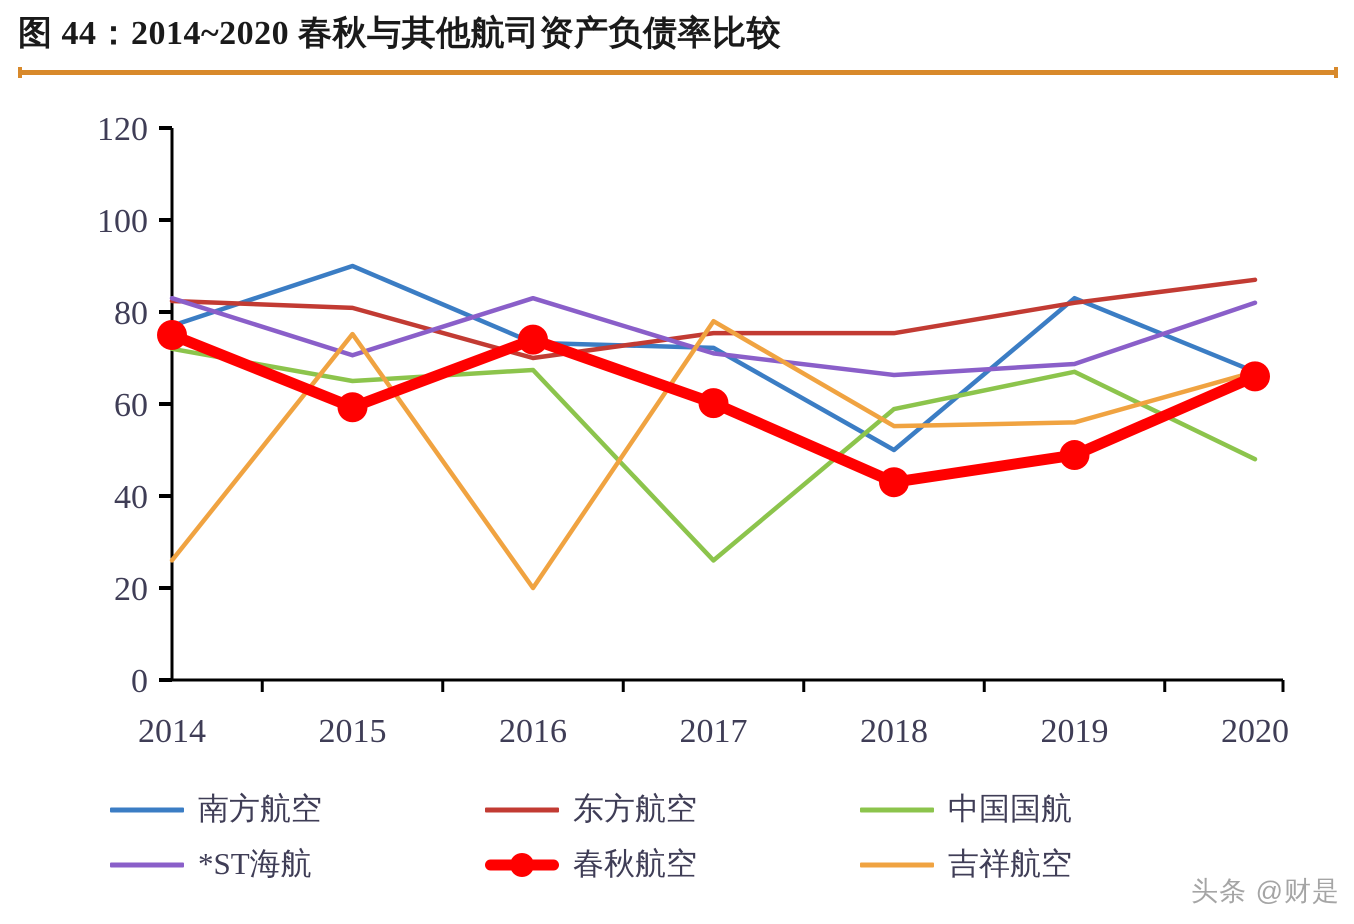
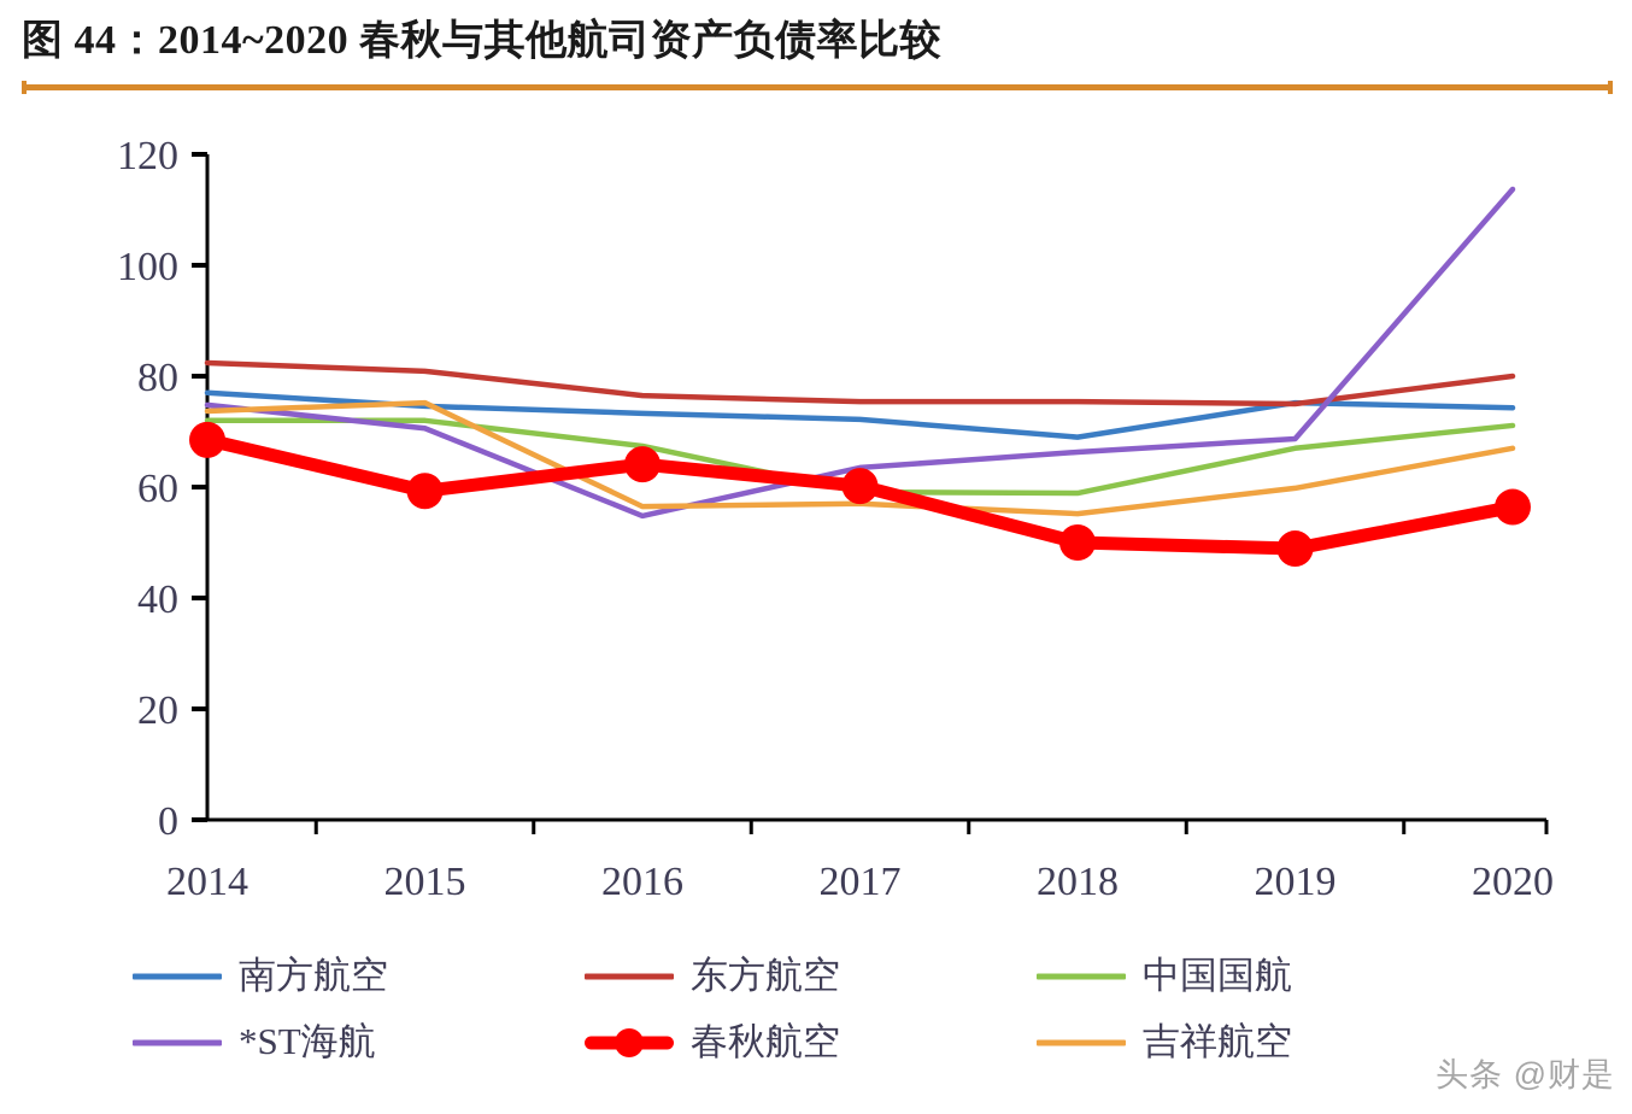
*ST海航/2014: 83 -> 75
春秋航空/2014: 75 -> 68
吉祥航空/2014: 26 -> 74
南方航空/2015: 90 -> 75
中国国航/2015: 65 -> 72
东方航空/2016: 70 -> 76
*ST海航/2016: 83 -> 55
春秋航空/2016: 74 -> 64
吉祥航空/2016: 20 -> 56
中国国航/2017: 26 -> 59
*ST海航/2017: 71 -> 64
吉祥航空/2017: 78 -> 57
南方航空/2018: 50 -> 69
春秋航空/2018: 43 -> 50
南方航空/2019: 83 -> 75
东方航空/2019: 82 -> 75
吉祥航空/2019: 56 -> 60
南方航空/2020: 67 -> 74
东方航空/2020: 87 -> 80
中国国航/2020: 48 -> 71
*ST海航/2020: 82 -> 114
春秋航空/2020: 66 -> 56
